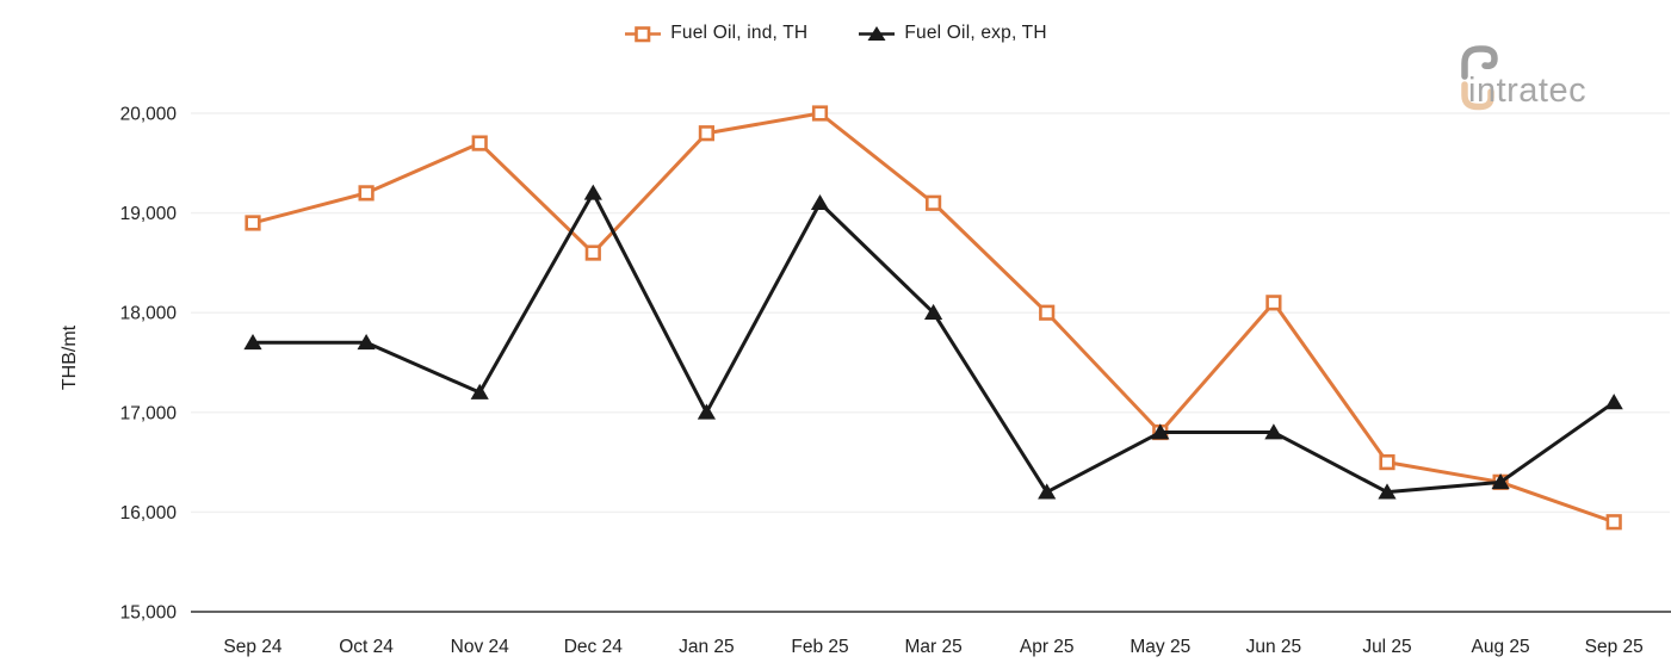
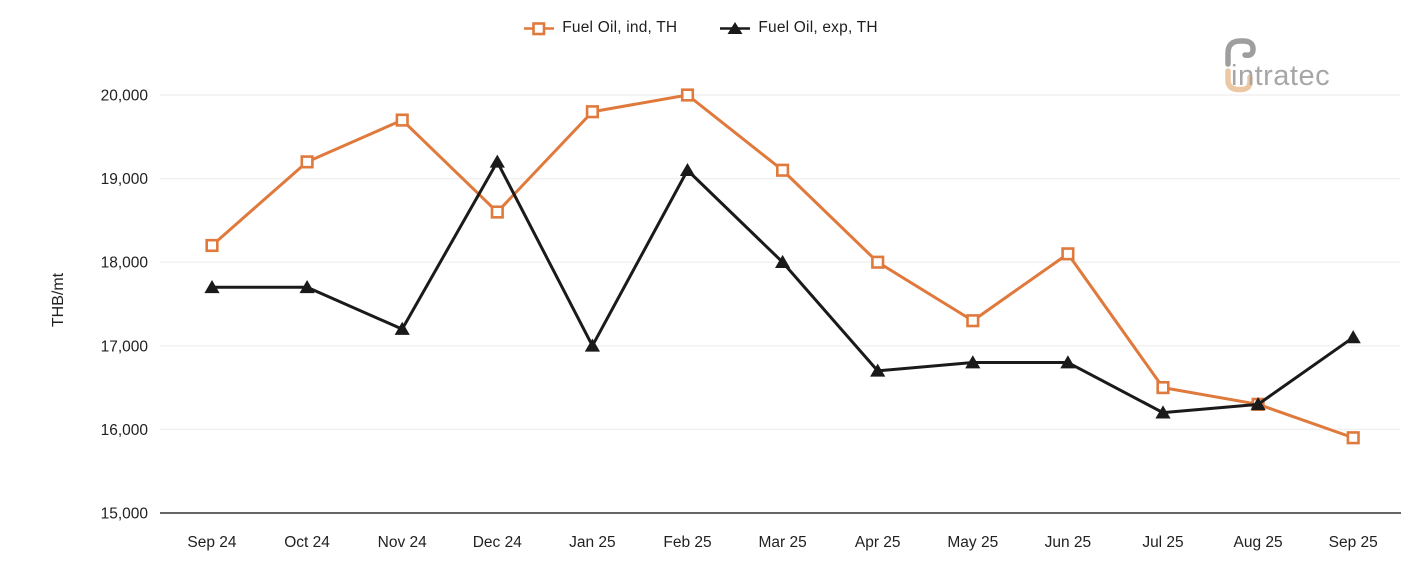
Fuel Oil, ind, TH/Sep 24: 18900 -> 18200
Fuel Oil, exp, TH/Apr 25: 16200 -> 16700
Fuel Oil, ind, TH/May 25: 16800 -> 17300
